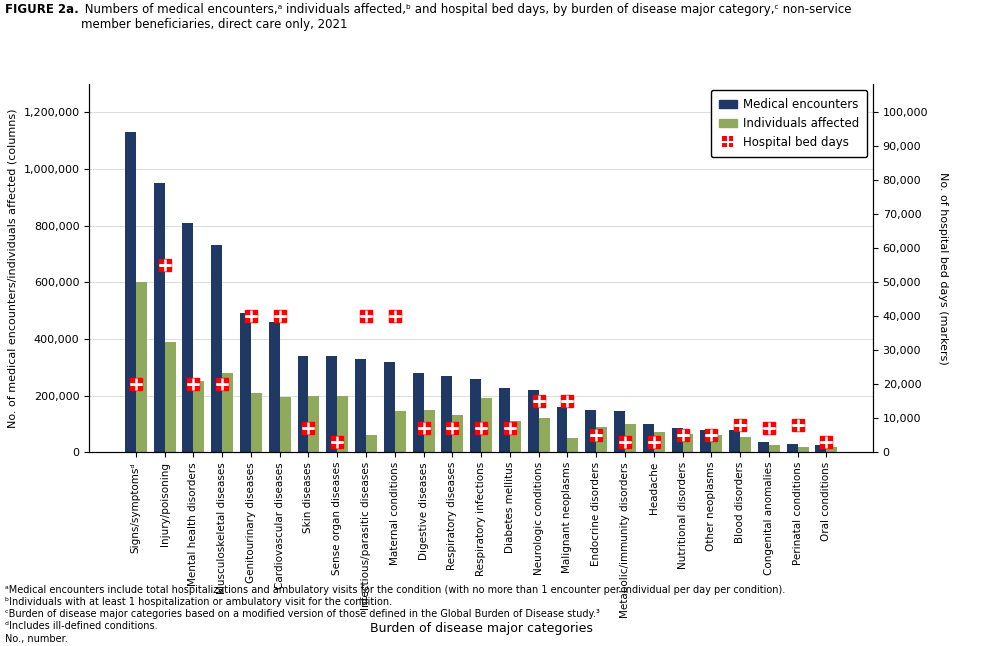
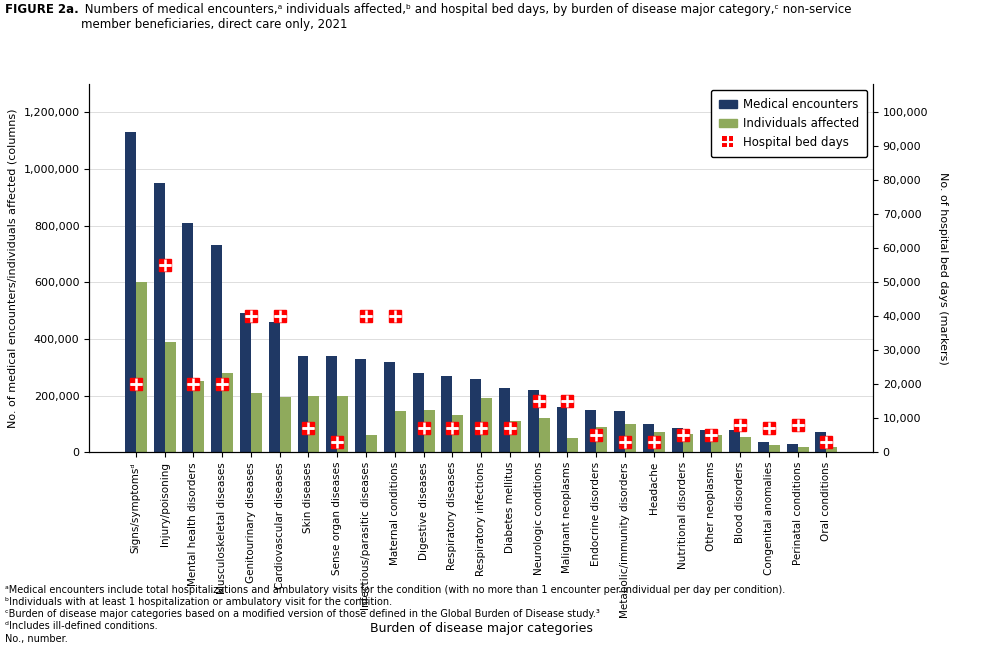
Medical encounters/Oral conditions: 25,000 -> 70,000
